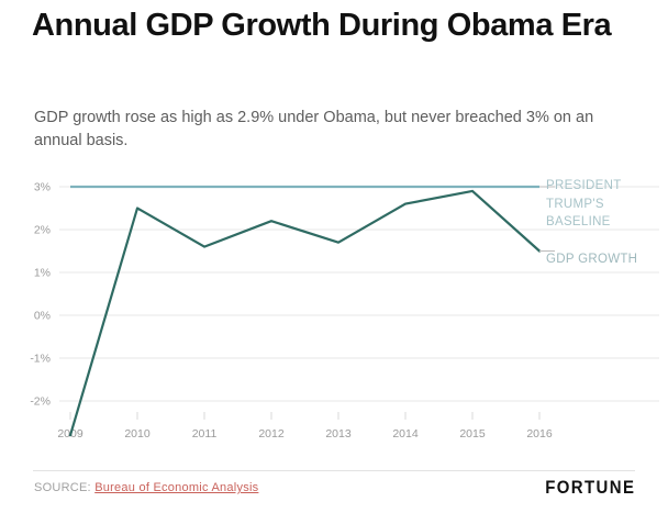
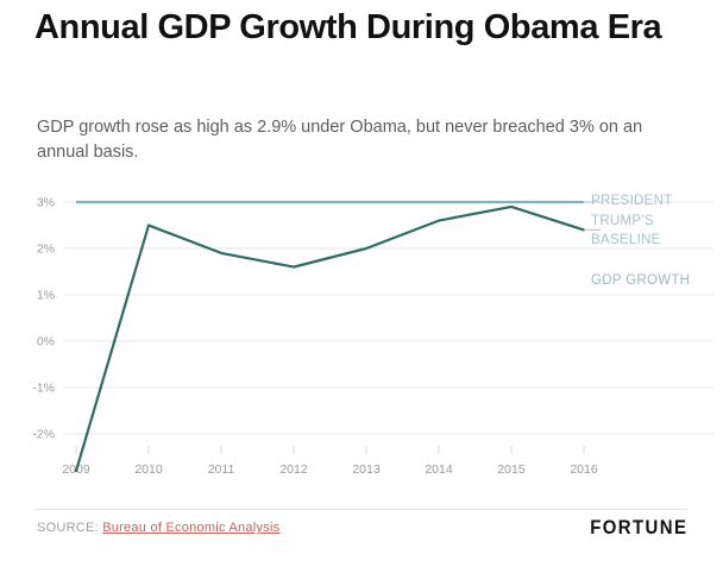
GDP GROWTH/2011: 1.6% -> 1.9%
GDP GROWTH/2012: 2.2% -> 1.6%
GDP GROWTH/2013: 1.7% -> 2.0%
GDP GROWTH/2016: 1.5% -> 2.4%
